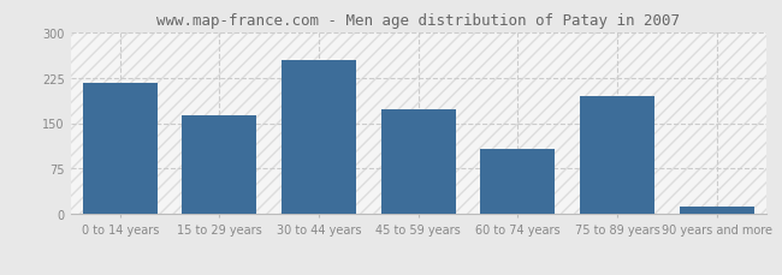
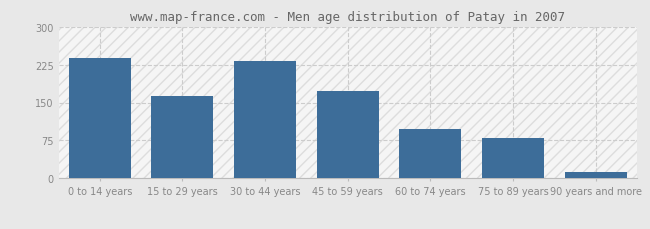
0 to 14 years: 216 -> 237
30 to 44 years: 254 -> 233
60 to 74 years: 108 -> 97
75 to 89 years: 194 -> 80
